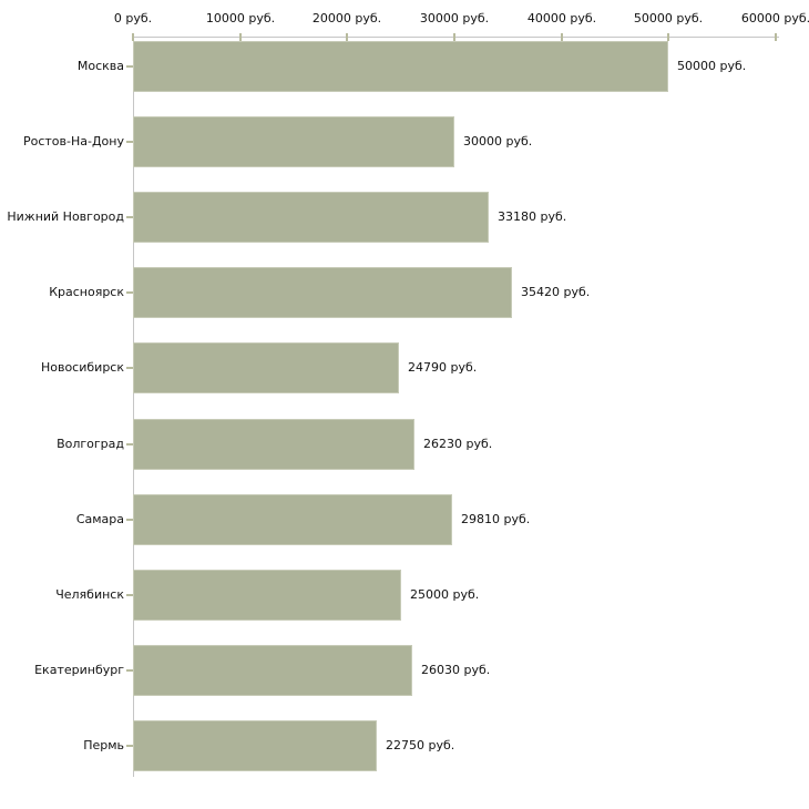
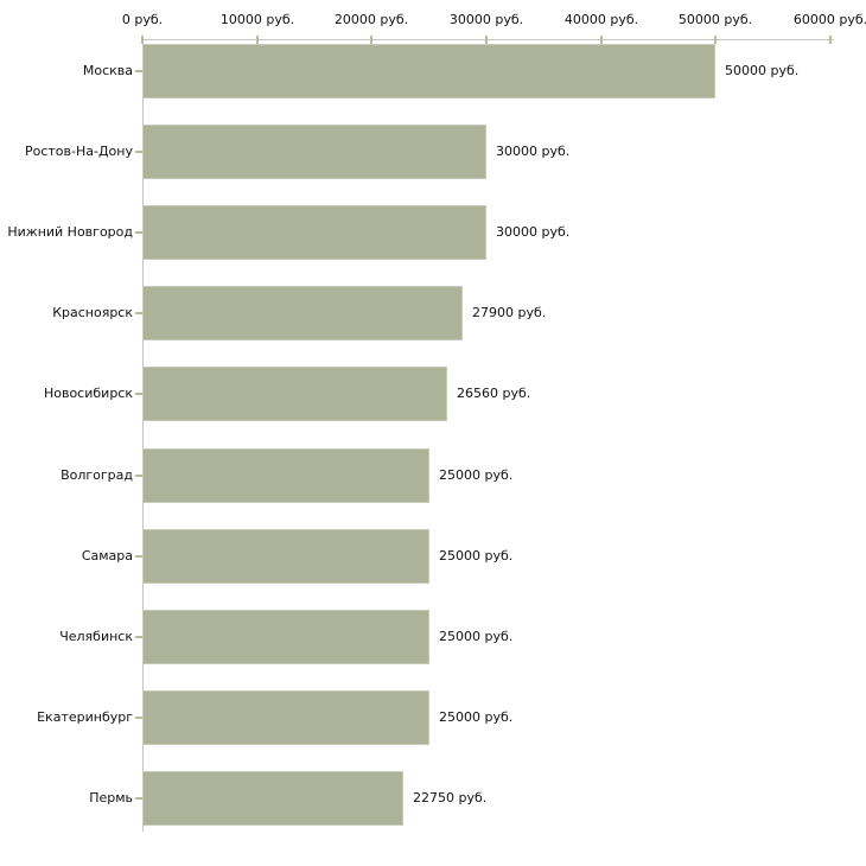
Нижний Новгород: 33180 -> 30000
Красноярск: 35420 -> 27900
Новосибирск: 24790 -> 26560
Волгоград: 26230 -> 25000
Самара: 29810 -> 25000
Екатеринбург: 26030 -> 25000
